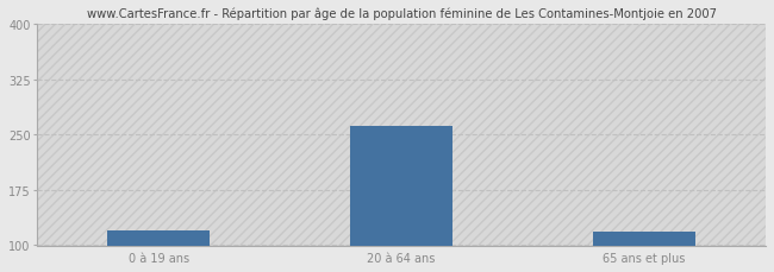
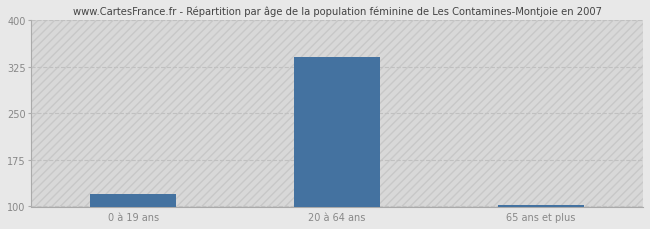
20 à 64 ans: 262 -> 340
65 ans et plus: 118 -> 103
